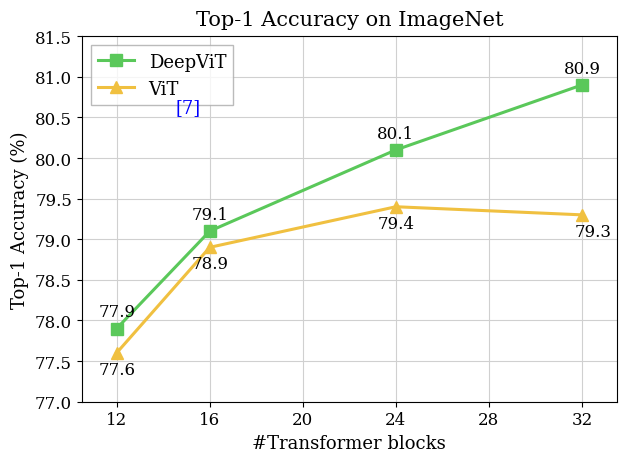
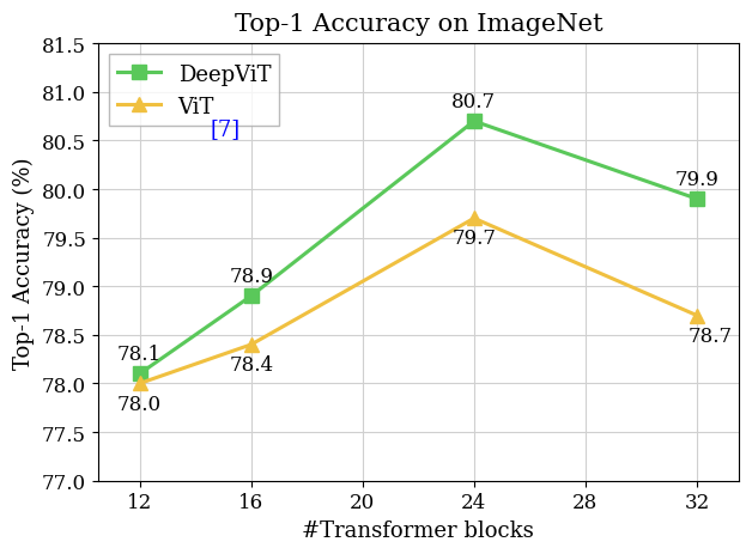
DeepViT/12: 77.9 -> 78.1
ViT/12: 77.6 -> 78.0
DeepViT/16: 79.1 -> 78.9
ViT/16: 78.9 -> 78.4
DeepViT/24: 80.1 -> 80.7
ViT/24: 79.4 -> 79.7
DeepViT/32: 80.9 -> 79.9
ViT/32: 79.3 -> 78.7
